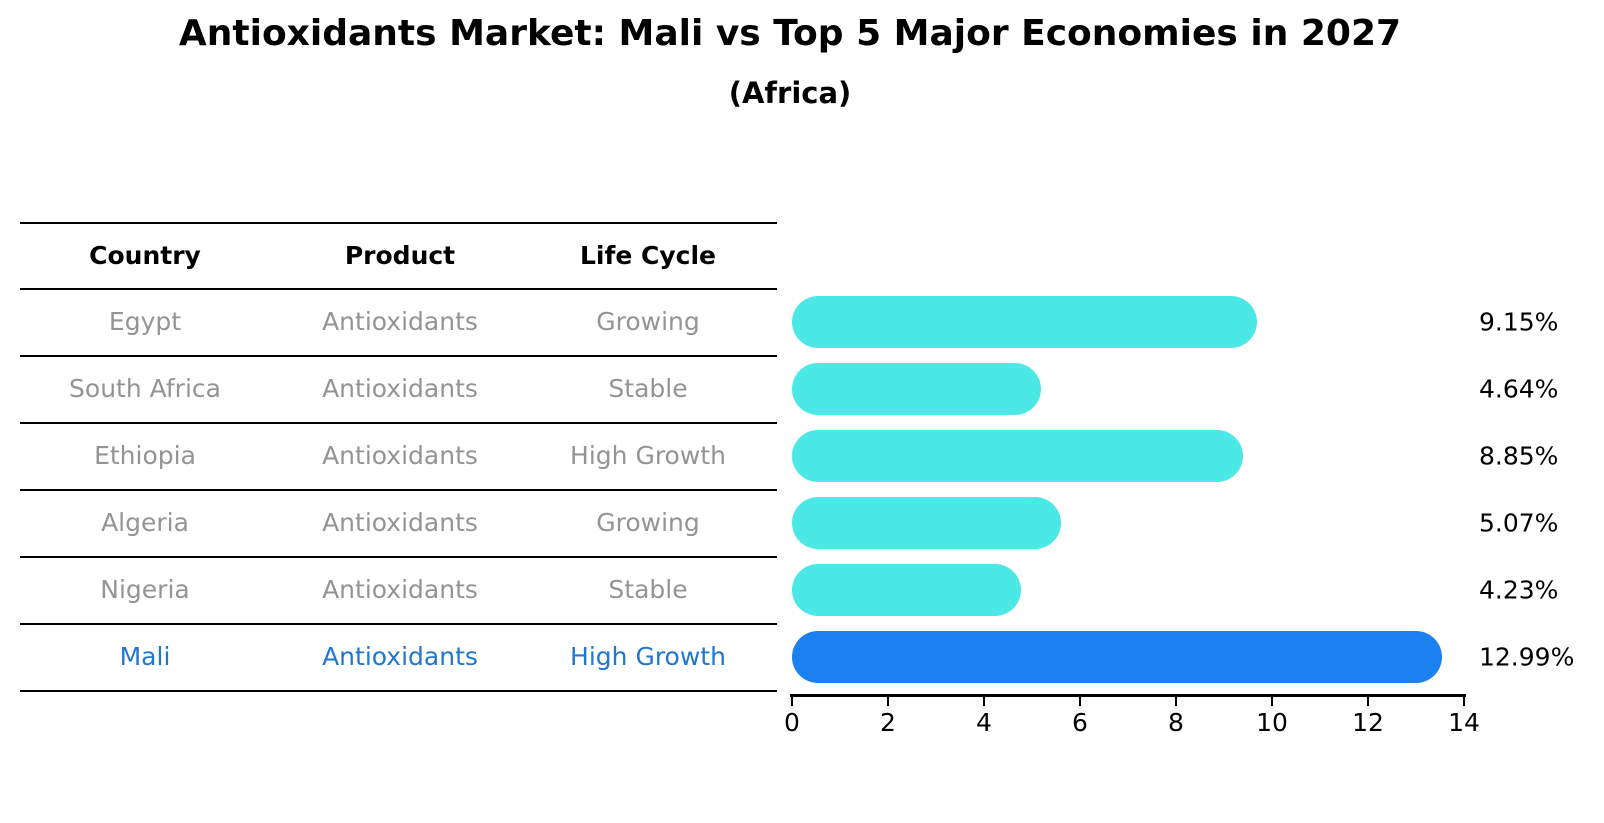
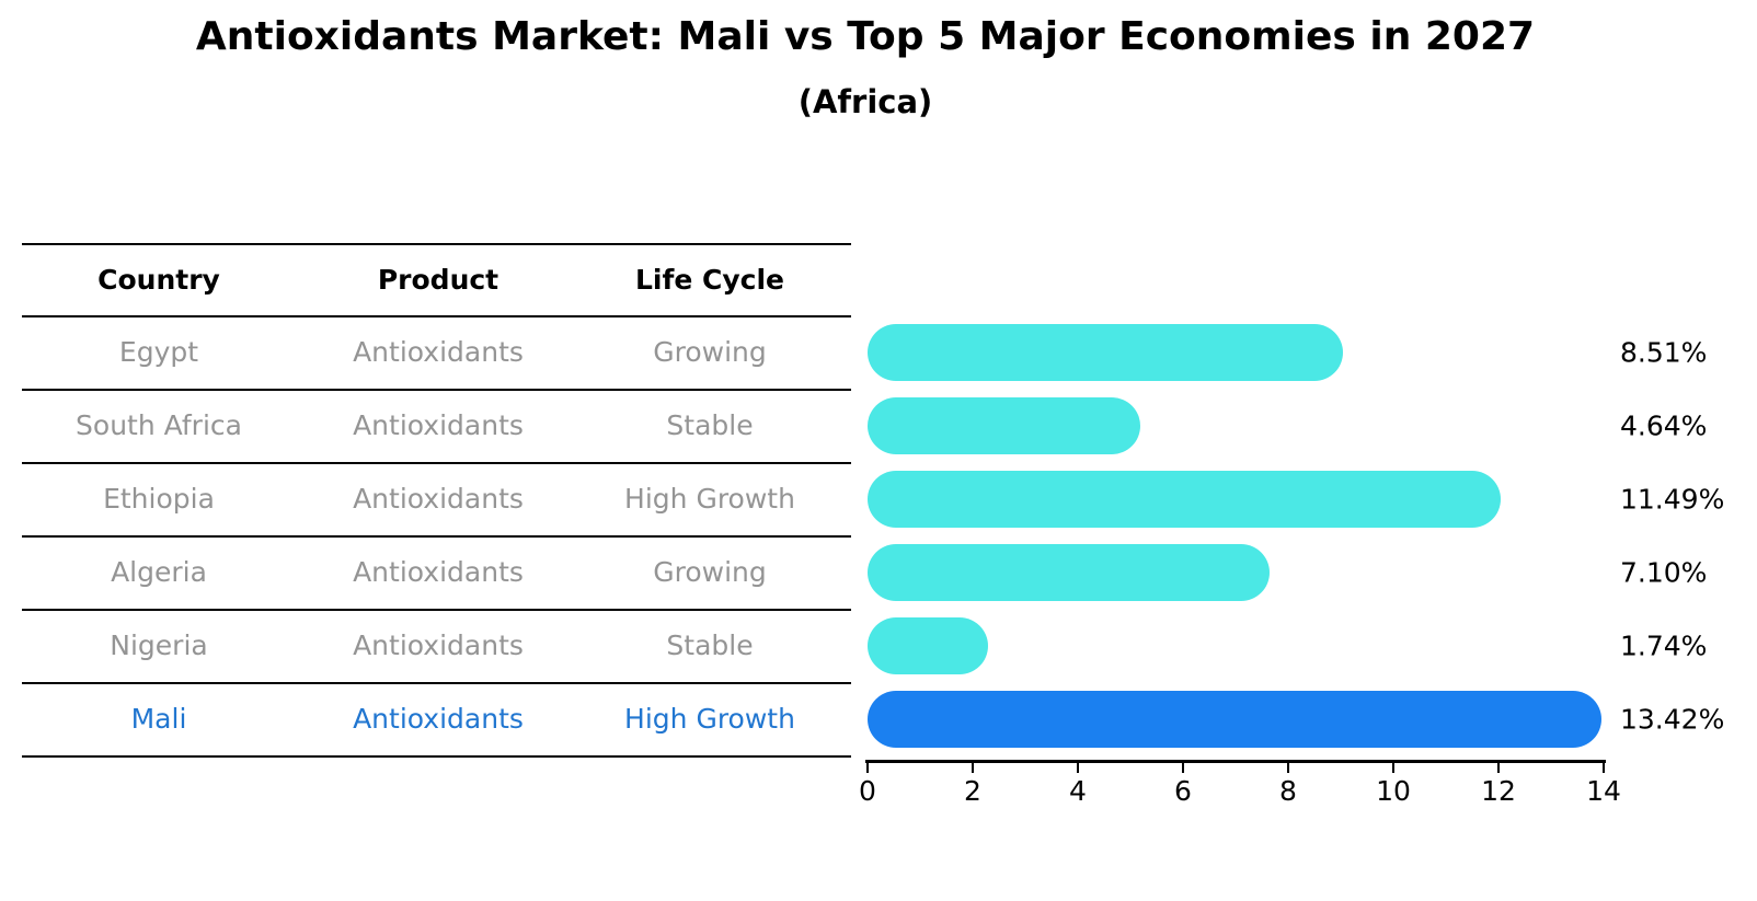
Egypt: 9.15% -> 8.51%
Ethiopia: 8.85% -> 11.49%
Algeria: 5.07% -> 7.10%
Nigeria: 4.23% -> 1.74%
Mali: 12.99% -> 13.42%
